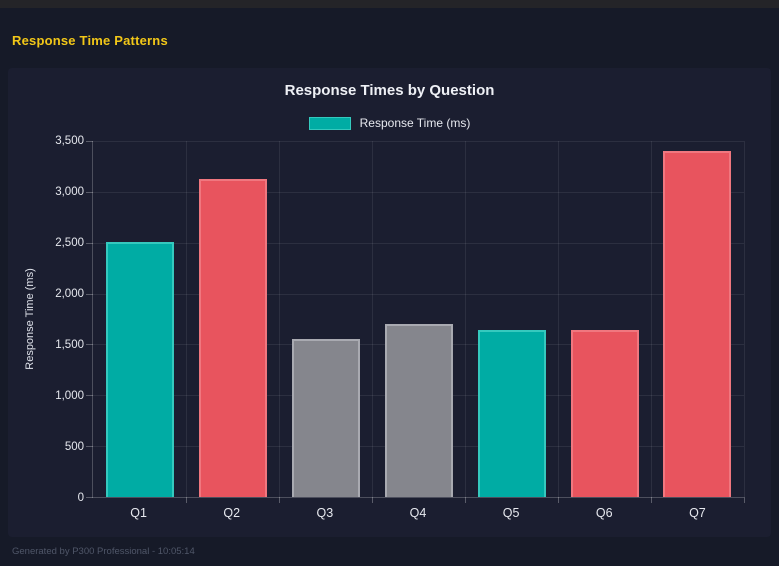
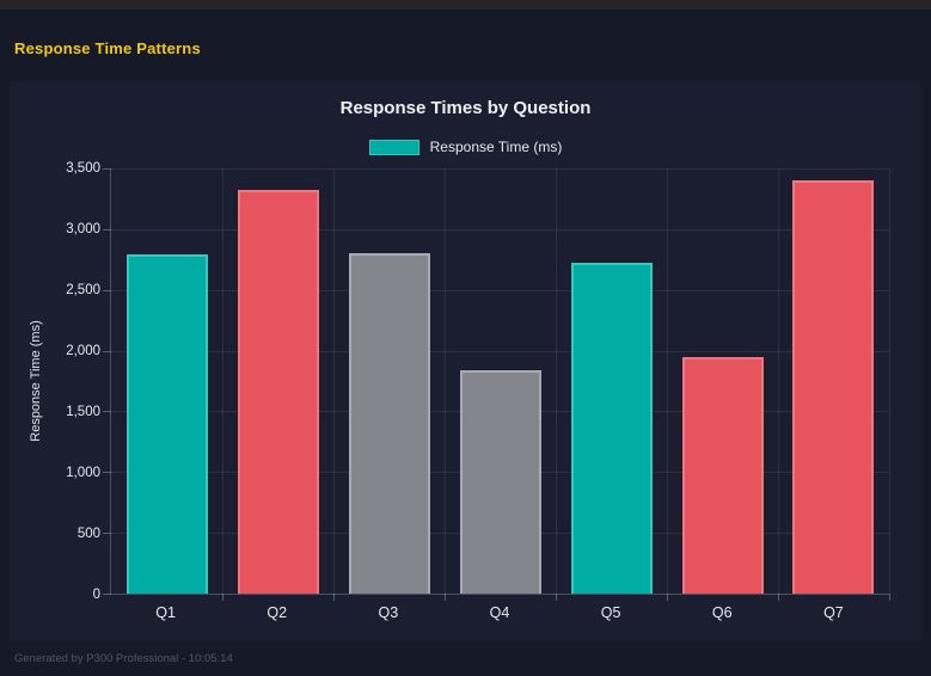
Q1: 2510 -> 2800
Q2: 3130 -> 3320
Q3: 1550 -> 2800
Q4: 1700 -> 1840
Q5: 1640 -> 2720
Q6: 1640 -> 1950
